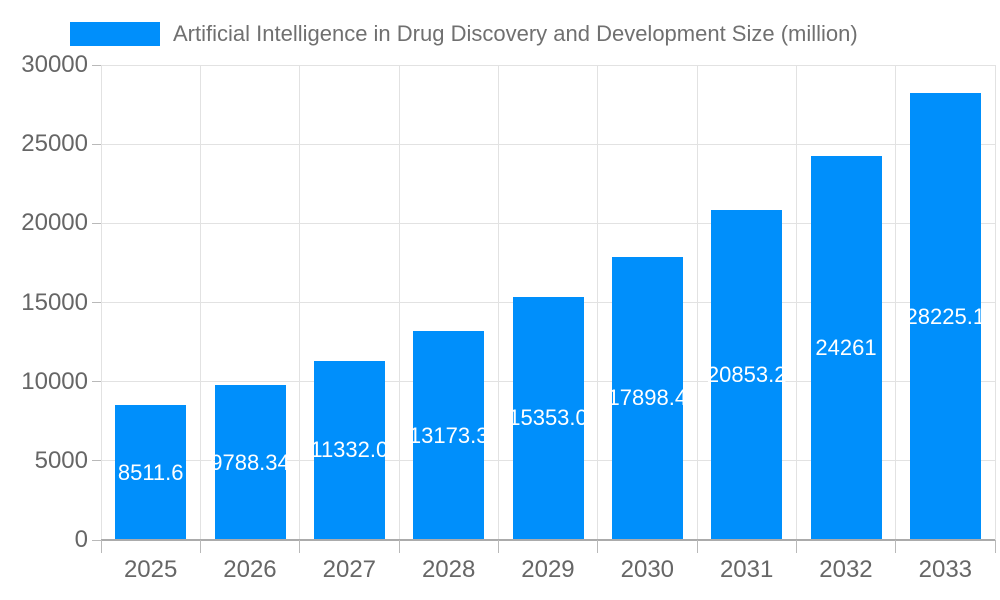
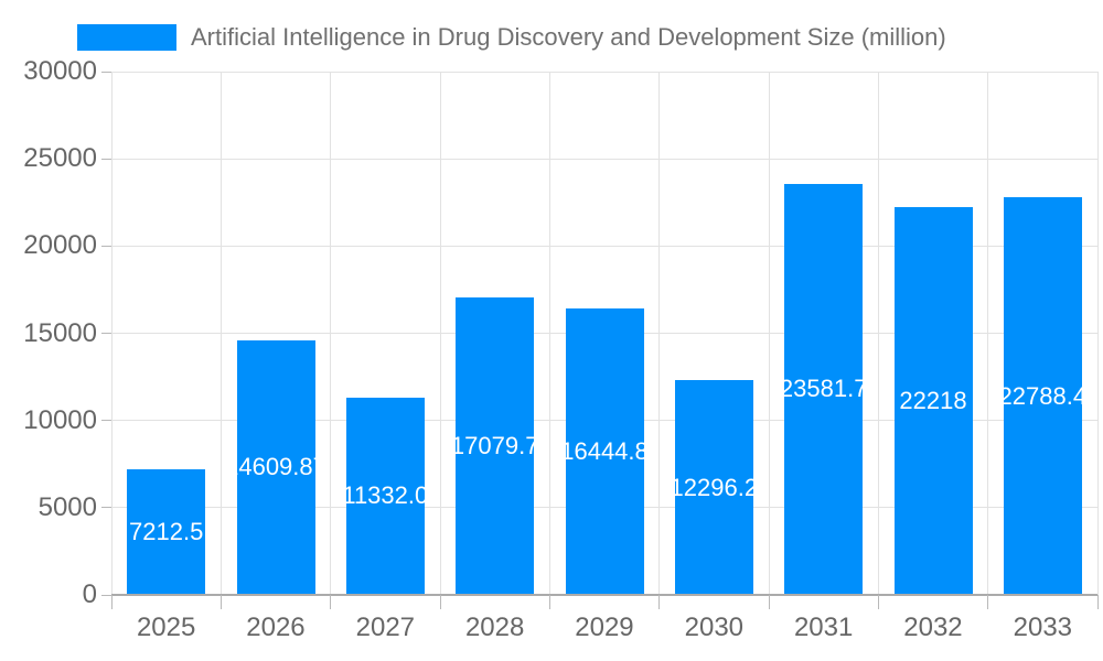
2025: 8511.6 -> 7212.5
2026: 9788.34 -> 14609.87
2028: 13173.3 -> 17079.7
2029: 15353.0 -> 16444.8
2030: 17898.4 -> 12296.2
2031: 20853.2 -> 23581.7
2032: 24261 -> 22218
2033: 28225.1 -> 22788.4
